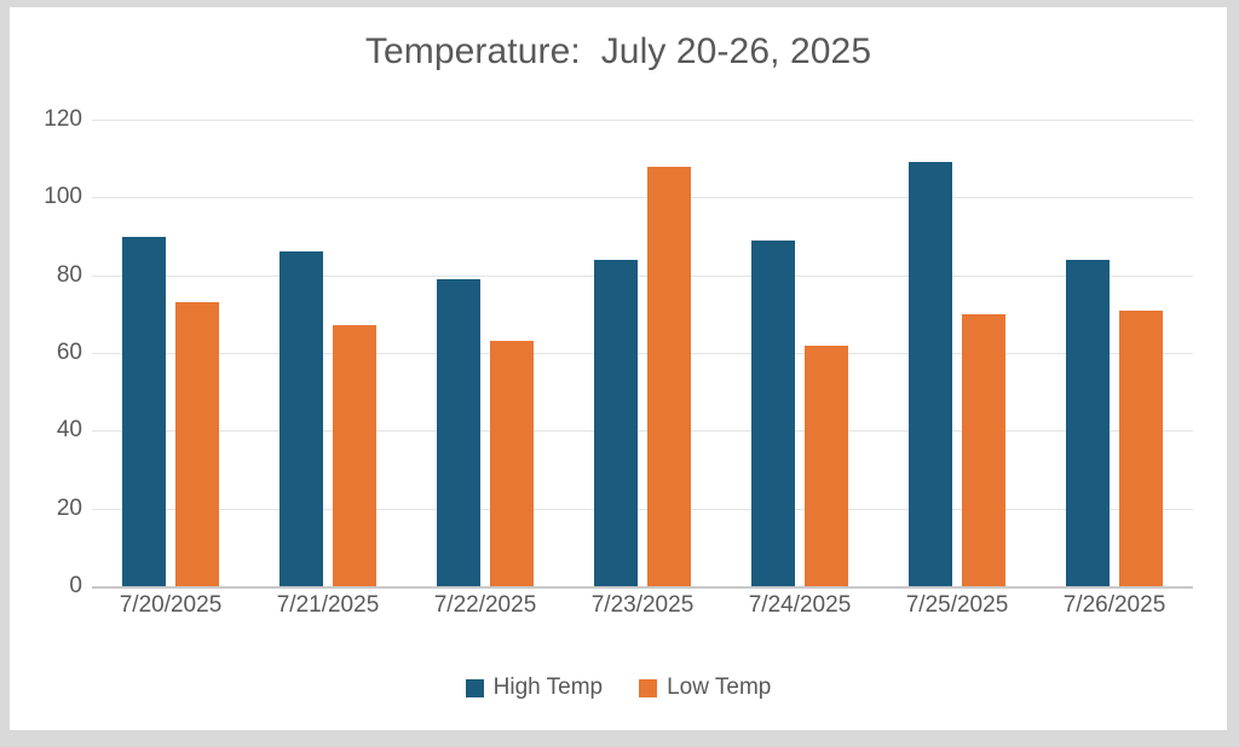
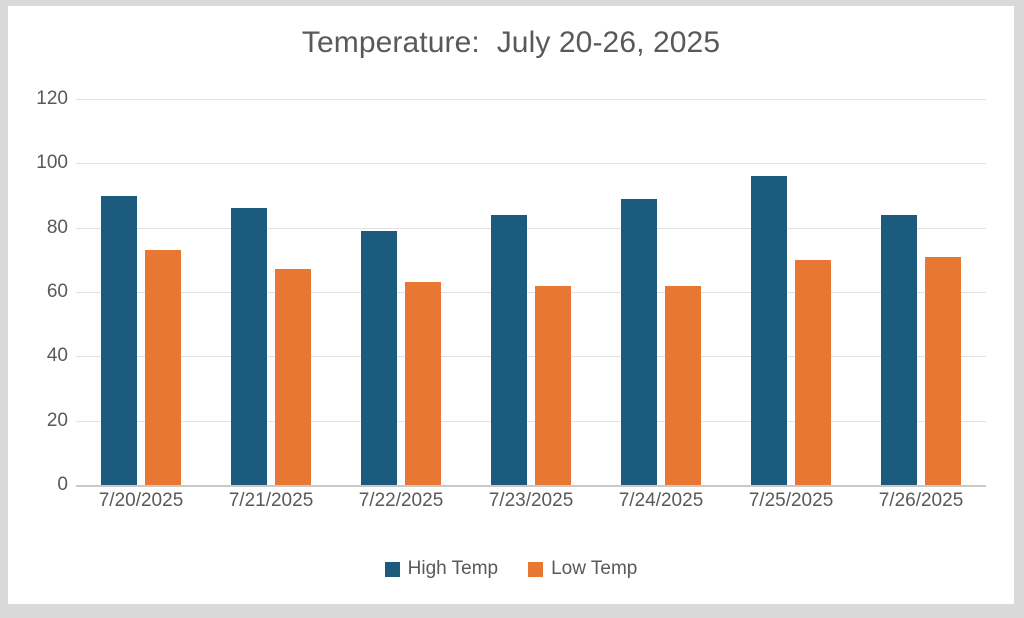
Low Temp/7/23/2025: 108 -> 62
High Temp/7/25/2025: 109 -> 96
